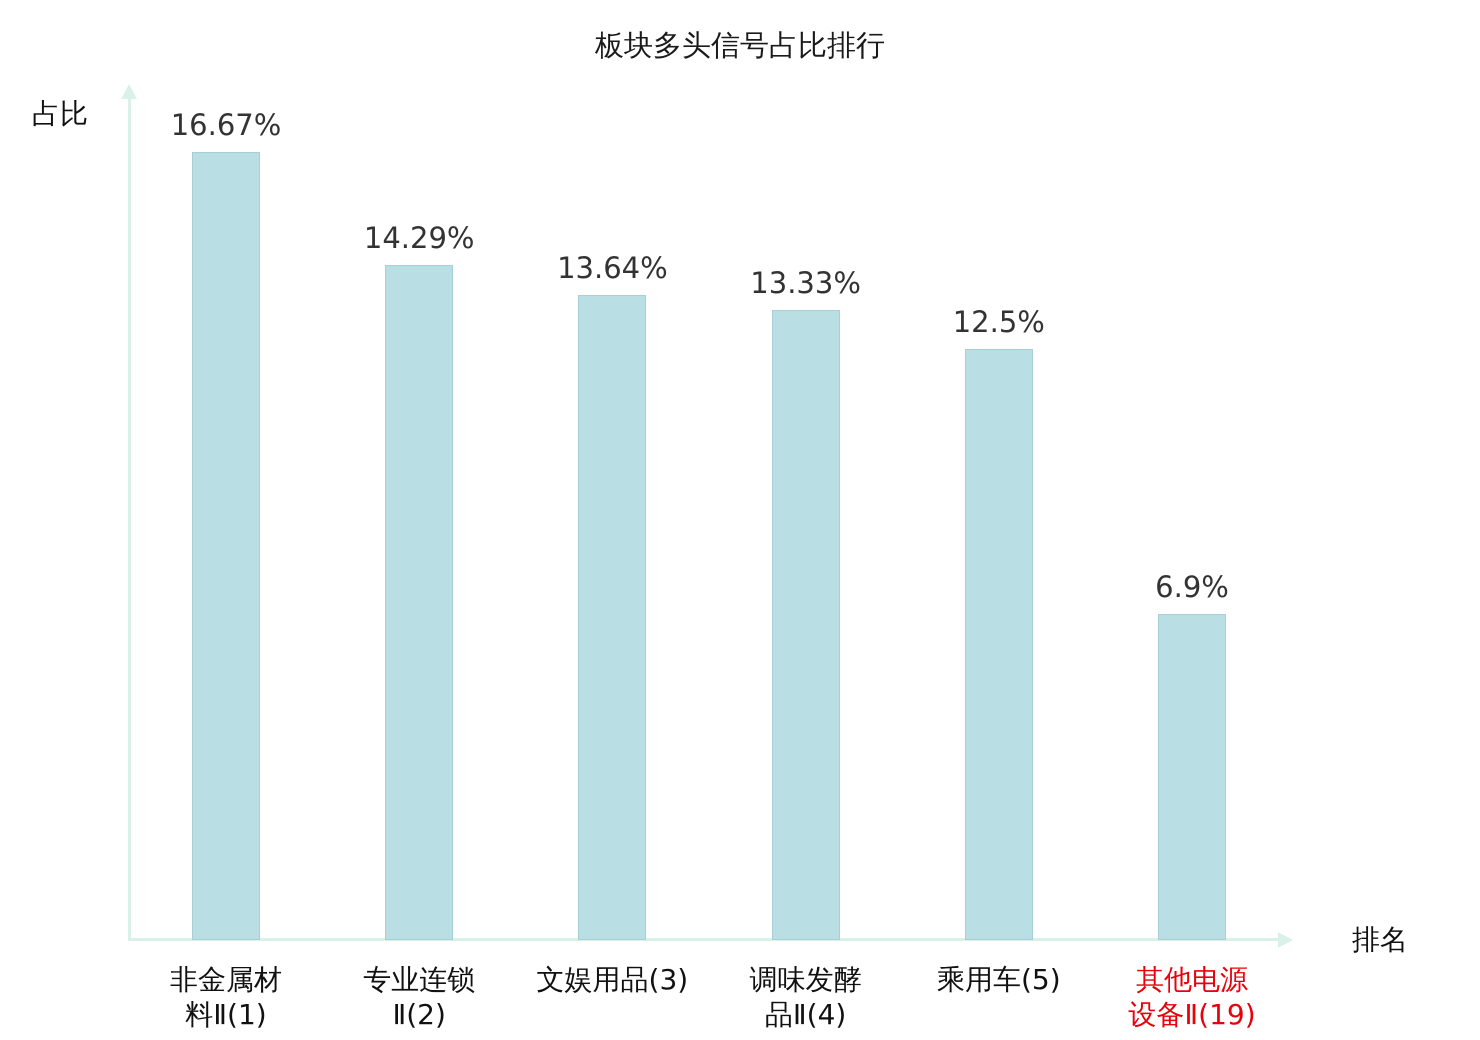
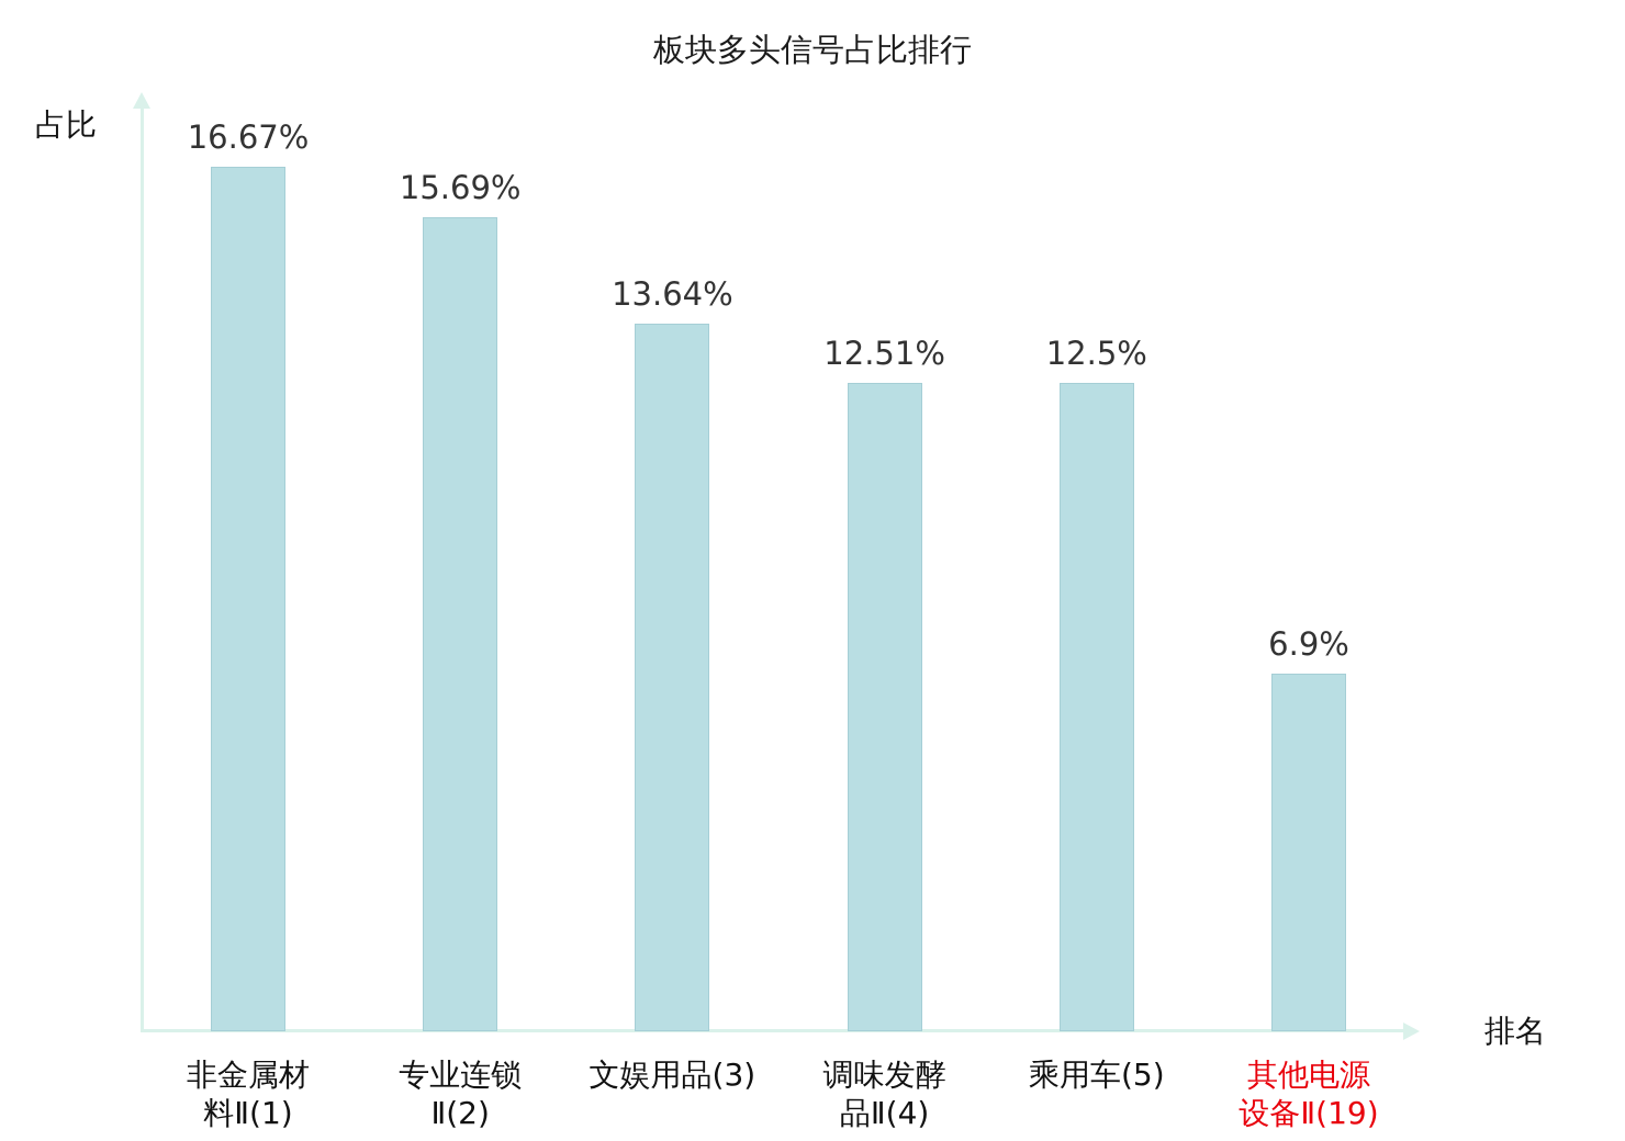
专业连锁 Ⅱ(2): 14.29% -> 15.69%
调味发酵 品Ⅱ(4): 13.33% -> 12.51%
